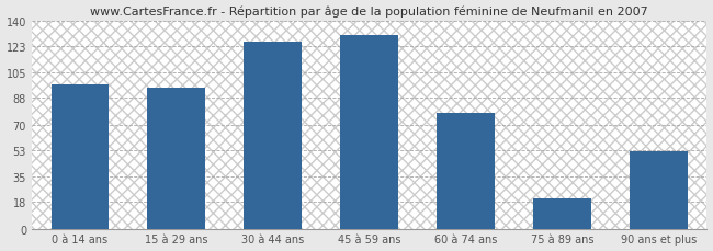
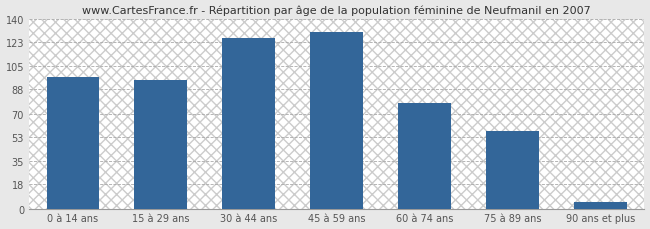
75 à 89 ans: 20 -> 57
90 ans et plus: 52 -> 5
